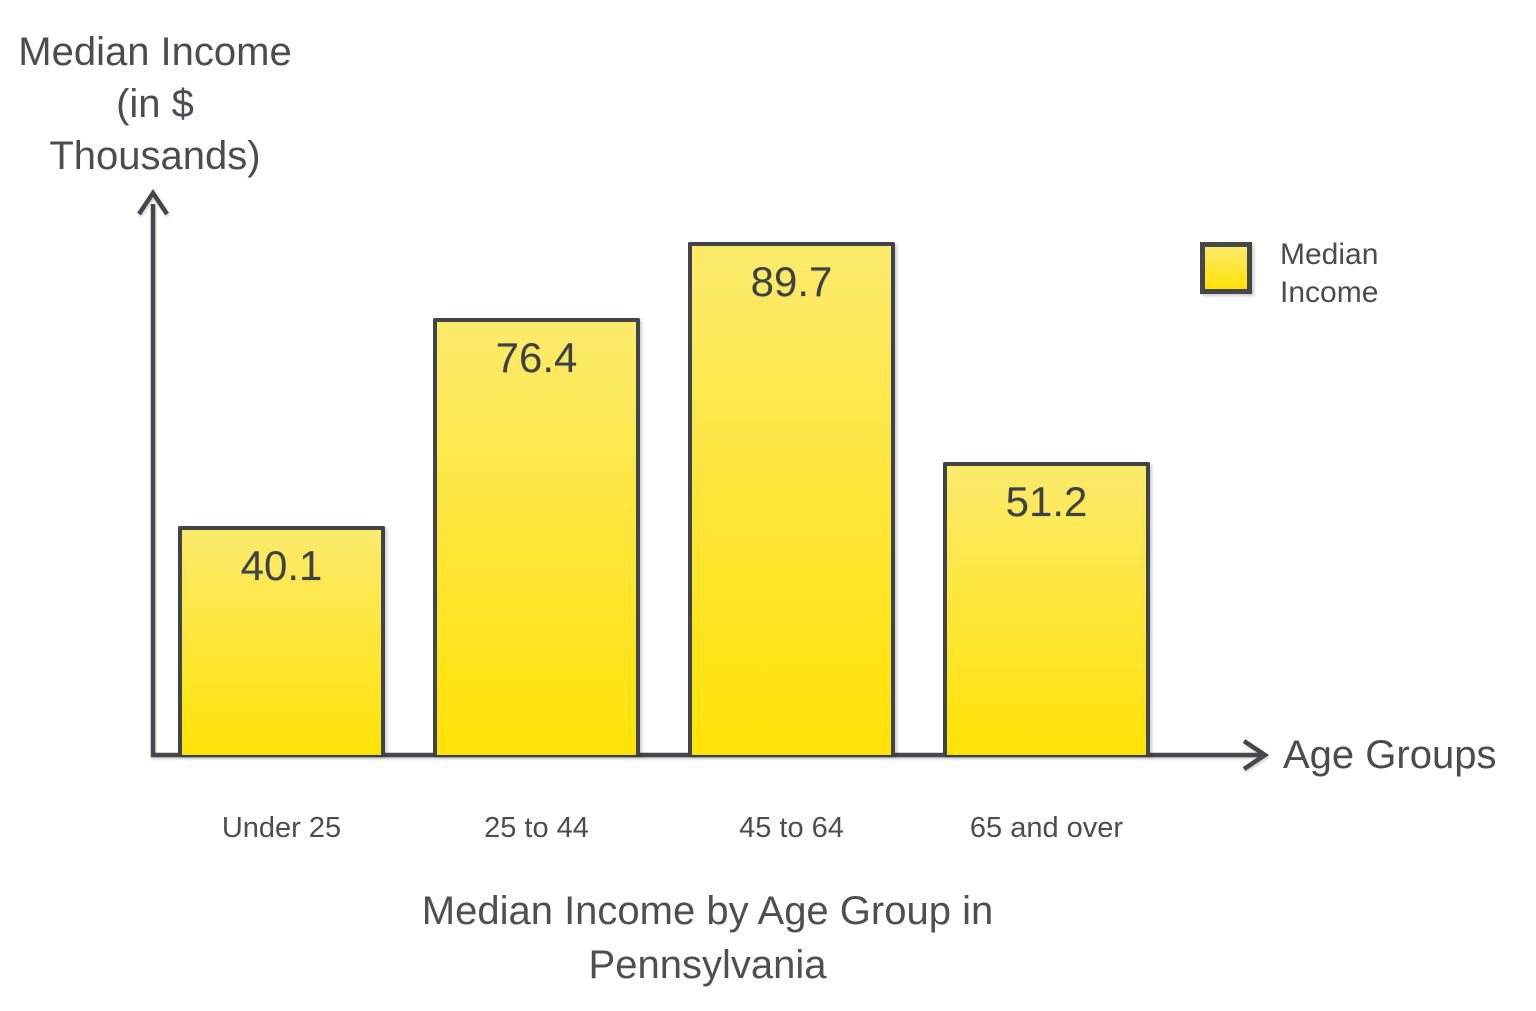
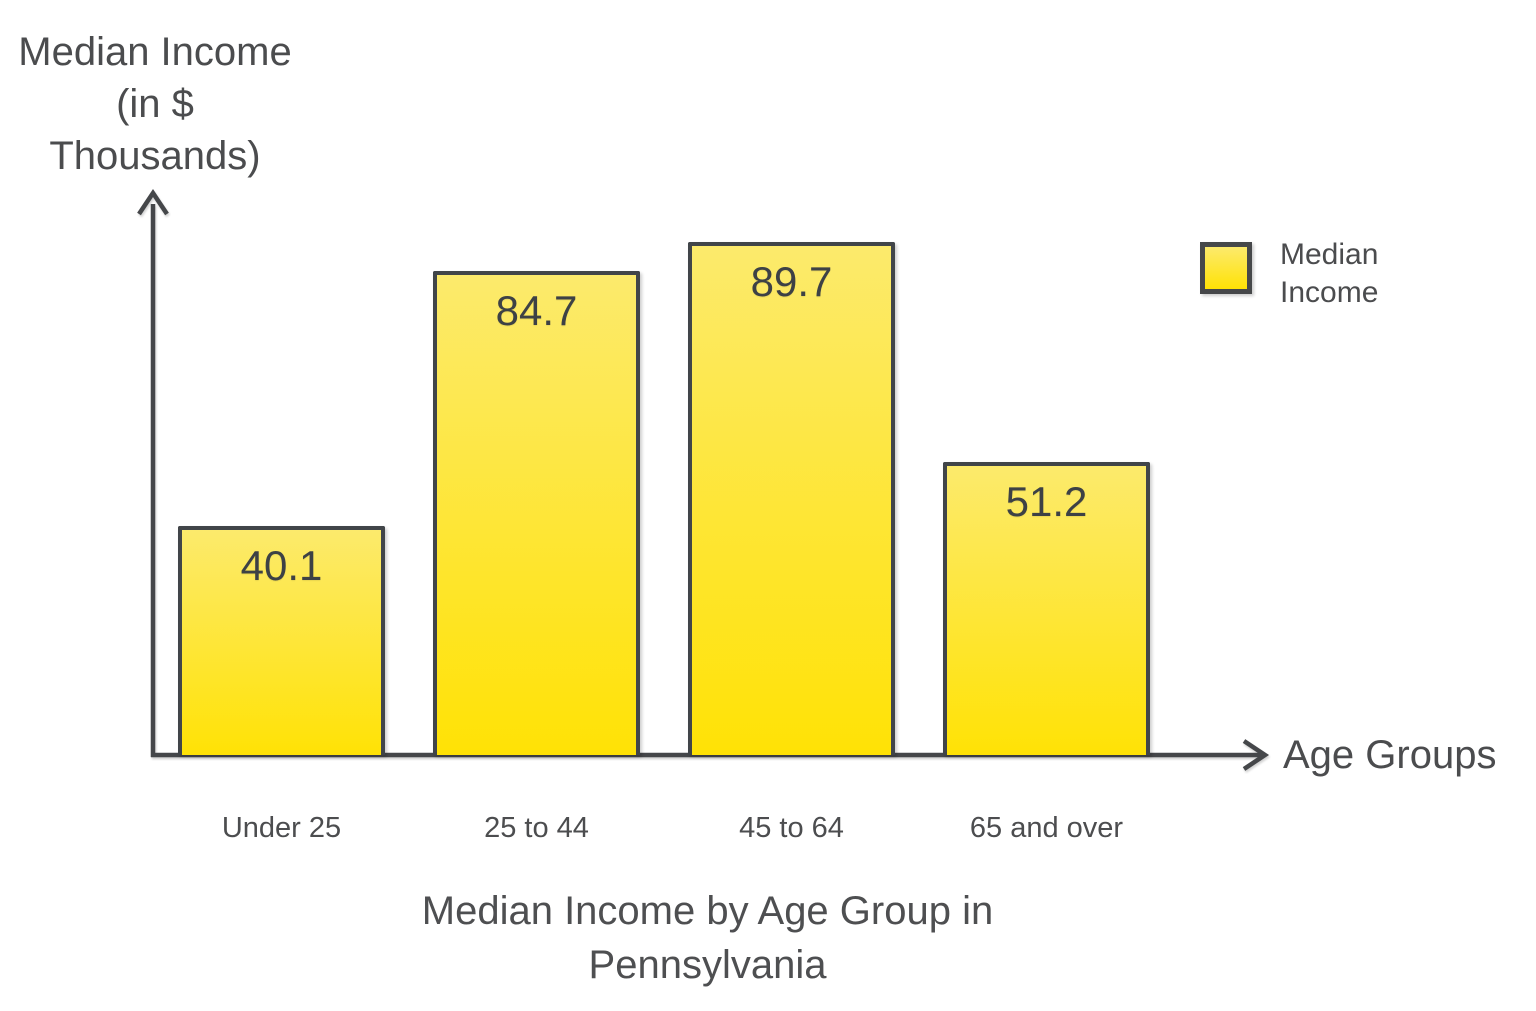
25 to 44: 76.4 -> 84.7
